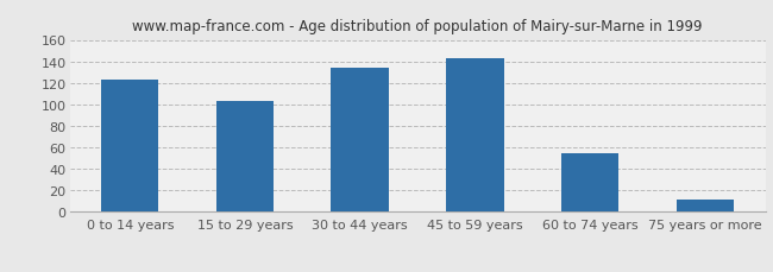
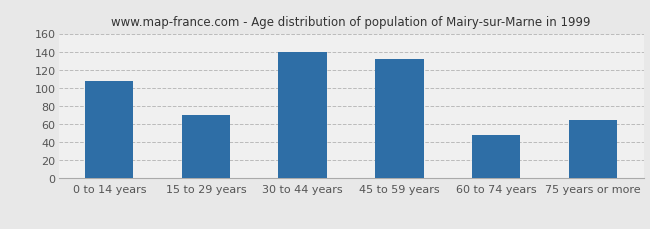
0 to 14 years: 123 -> 108
15 to 29 years: 103 -> 70
30 to 44 years: 134 -> 140
45 to 59 years: 143 -> 132
60 to 74 years: 54 -> 48
75 years or more: 11 -> 64
